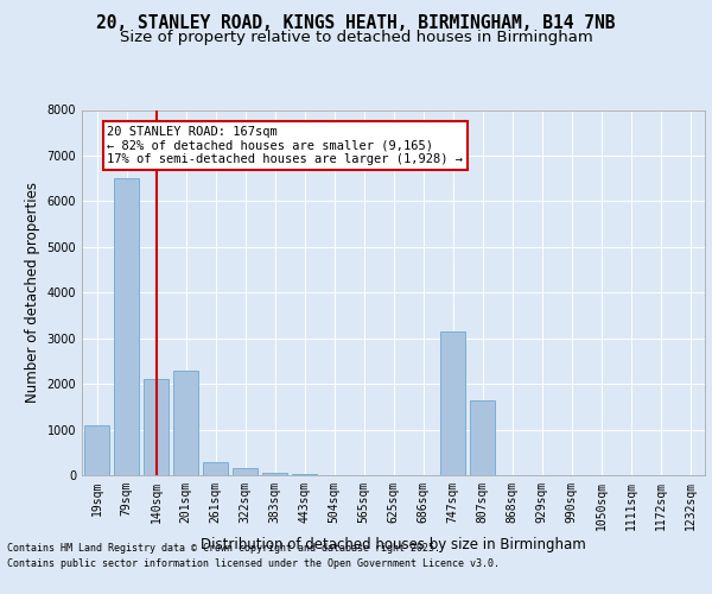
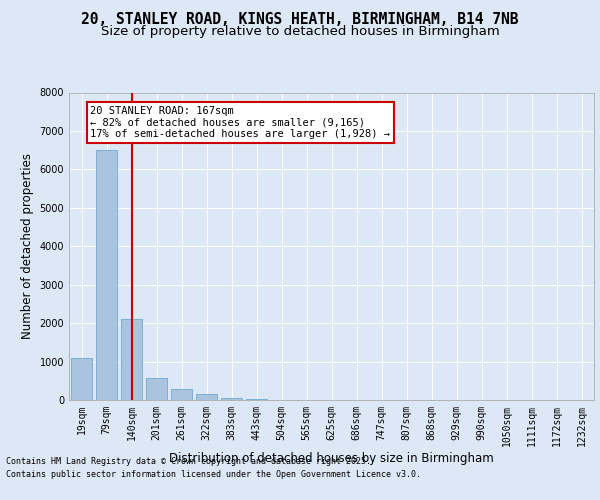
201sqm: 2300 -> 570
747sqm: 3150 -> 0
807sqm: 1650 -> 0
